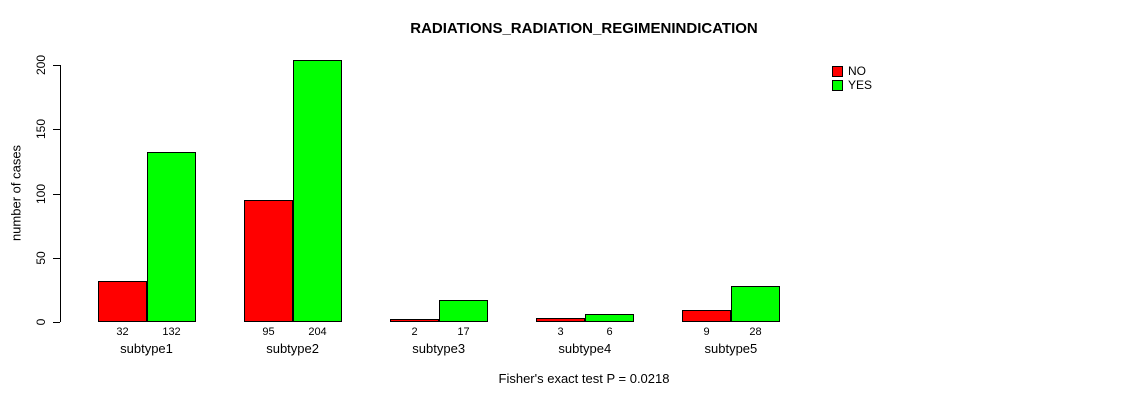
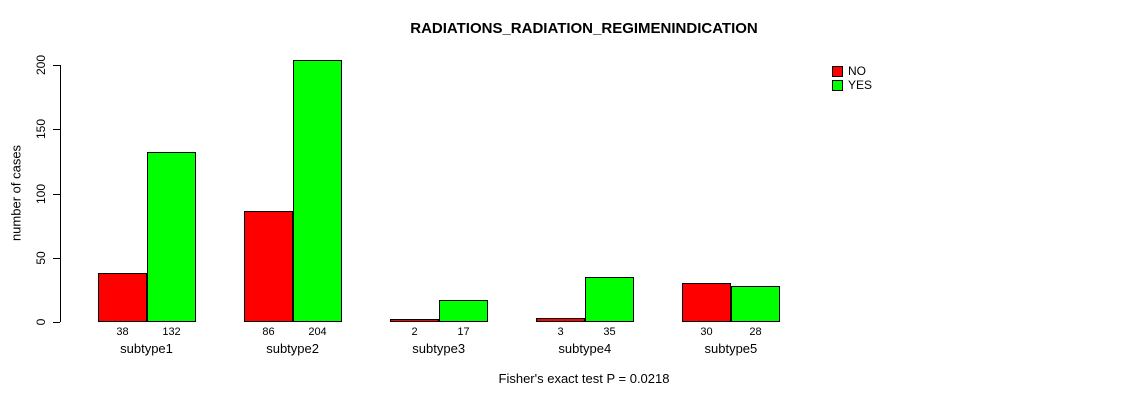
NO/subtype1: 32 -> 38
NO/subtype2: 95 -> 86
YES/subtype4: 6 -> 35
NO/subtype5: 9 -> 30
